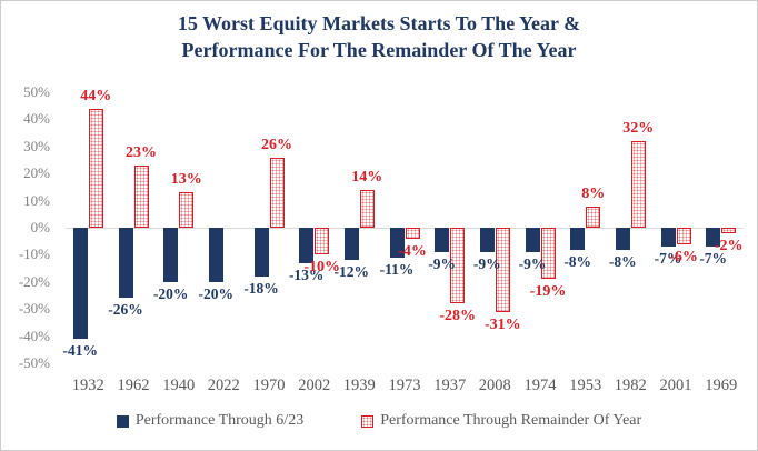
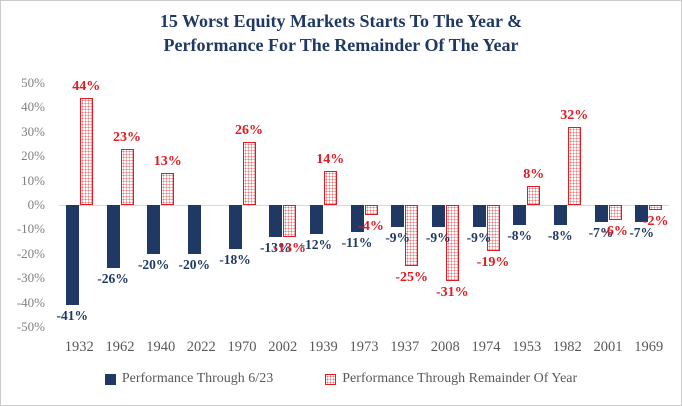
Performance Through Remainder Of Year/2002: -10% -> -13%
Performance Through Remainder Of Year/1937: -28% -> -25%
